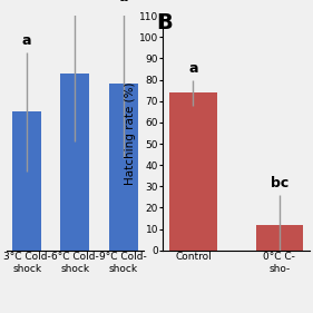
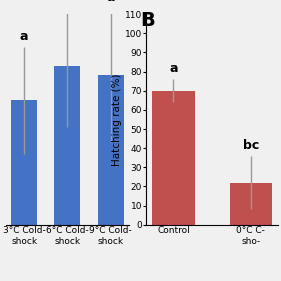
Control: 74 -> 70
0°C C- sho-: 12 -> 22
